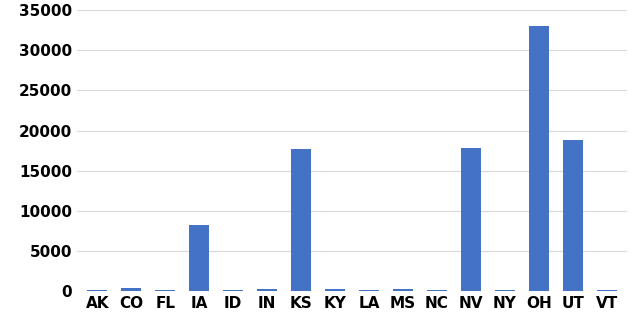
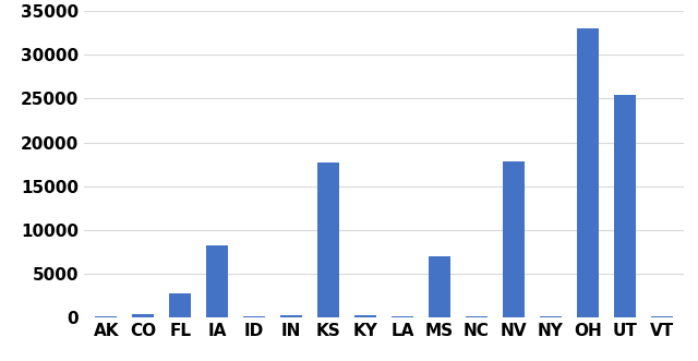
FL: 200 -> 2800
MS: 300 -> 7000
UT: 18800 -> 25400
